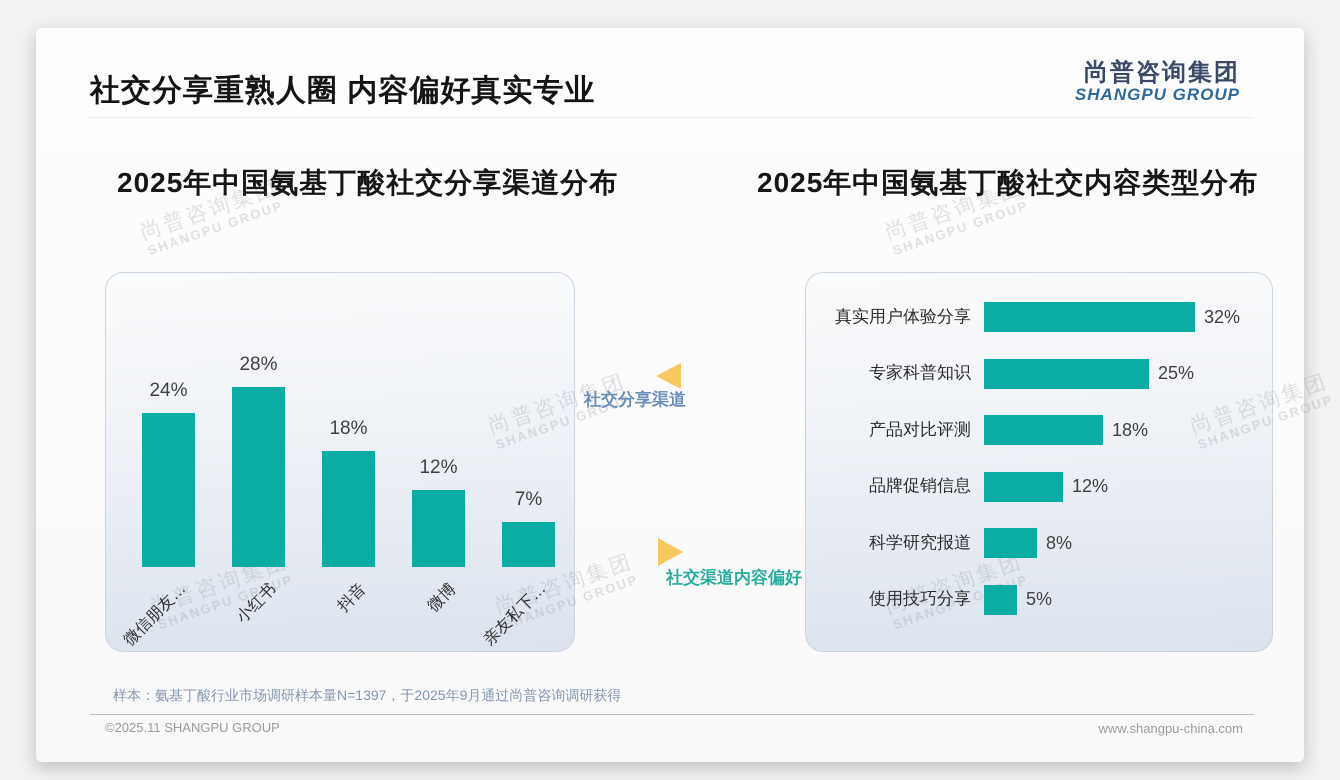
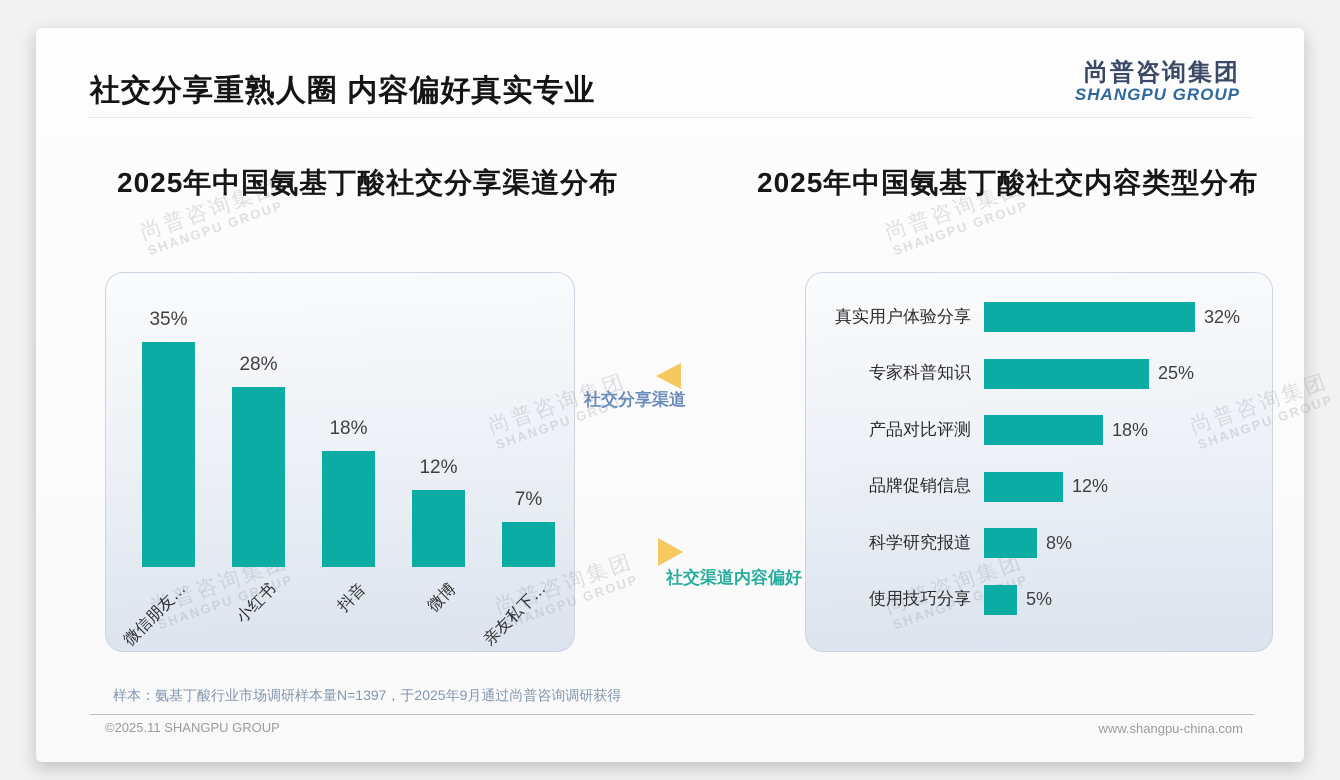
2025年中国氨基丁酸社交分享渠道分布/微信朋友…: 24% -> 35%
